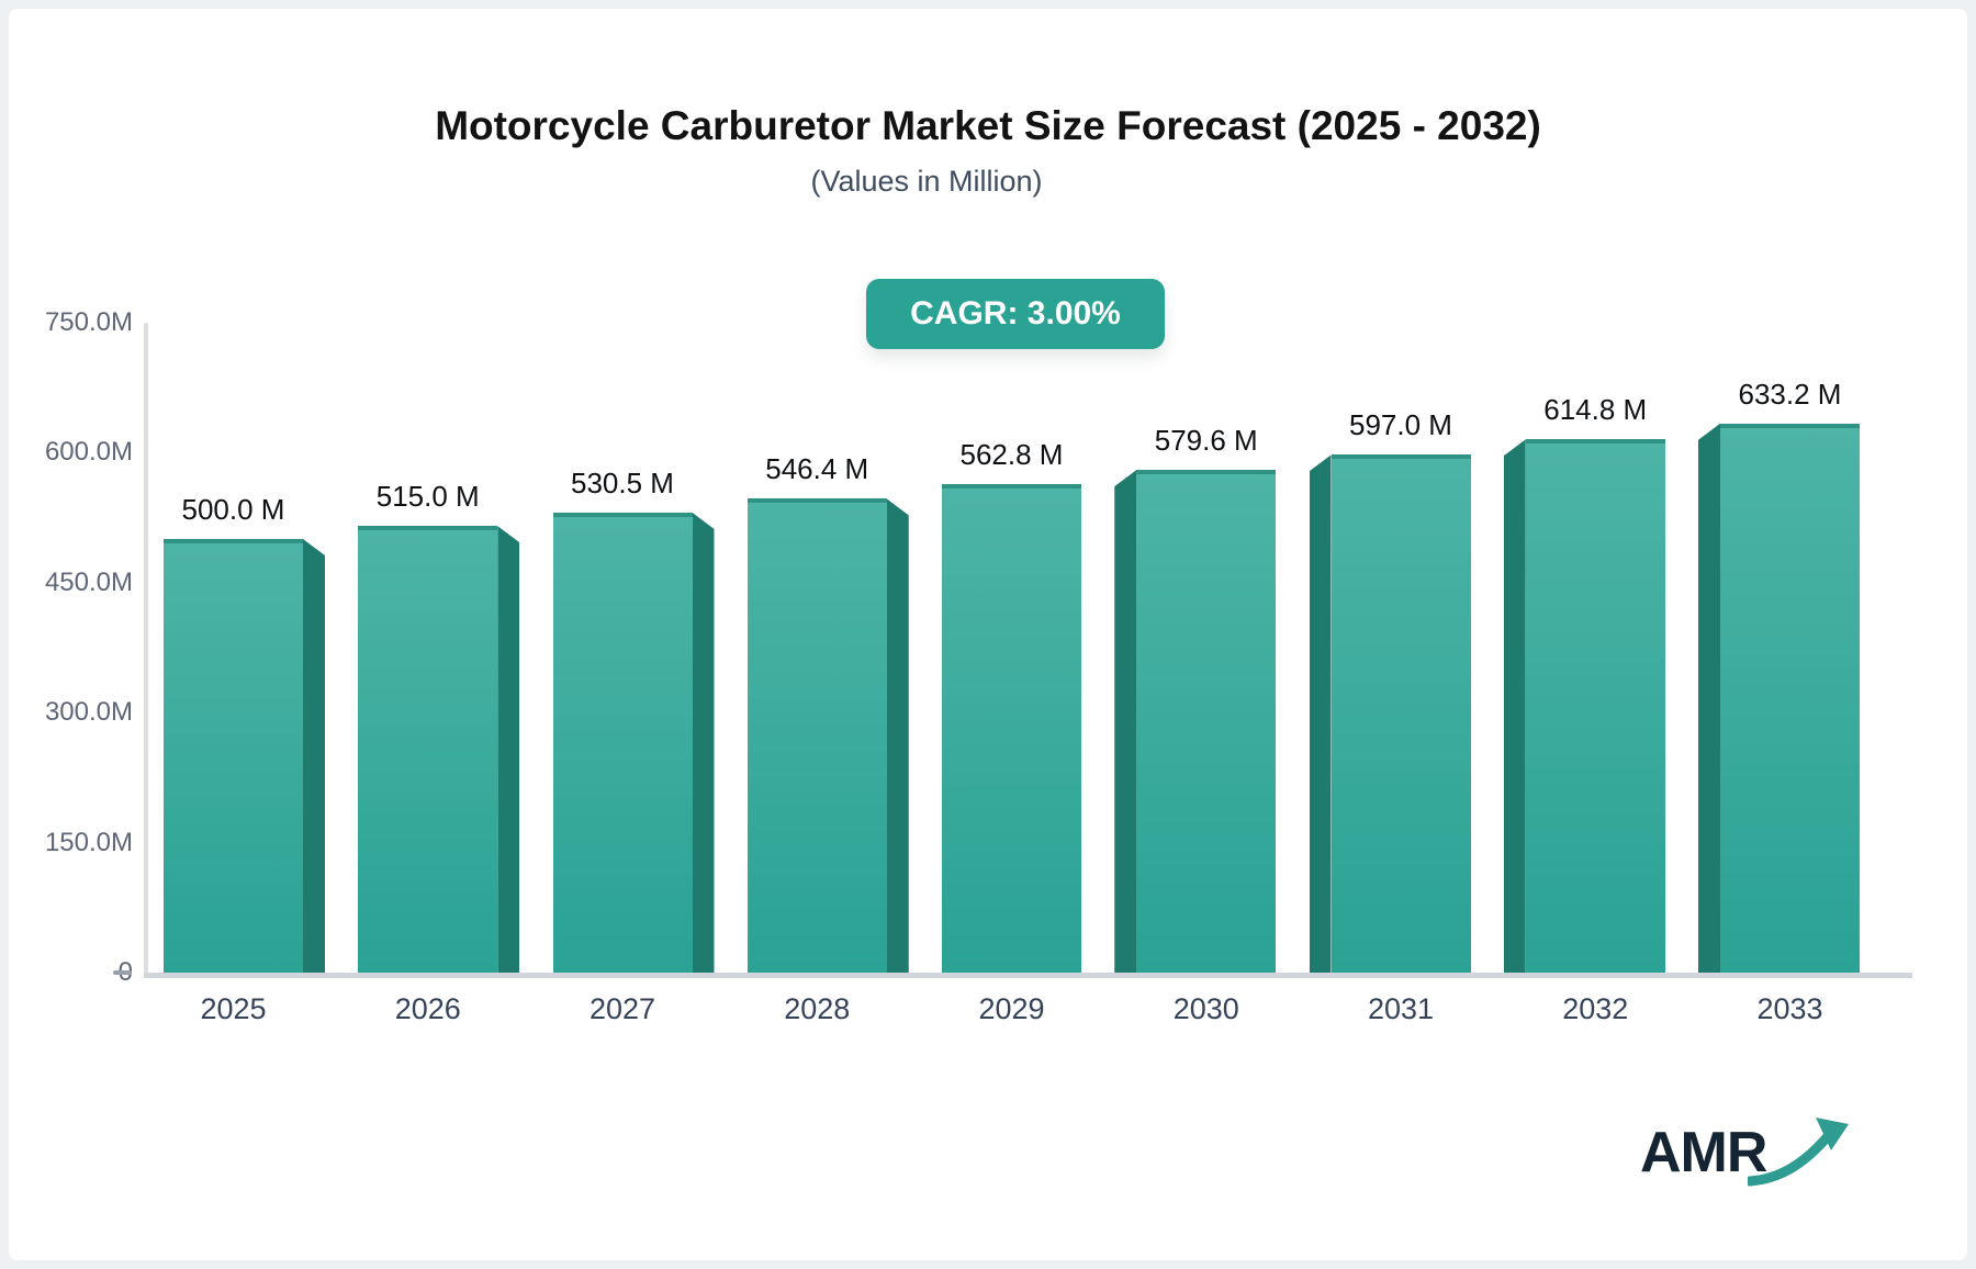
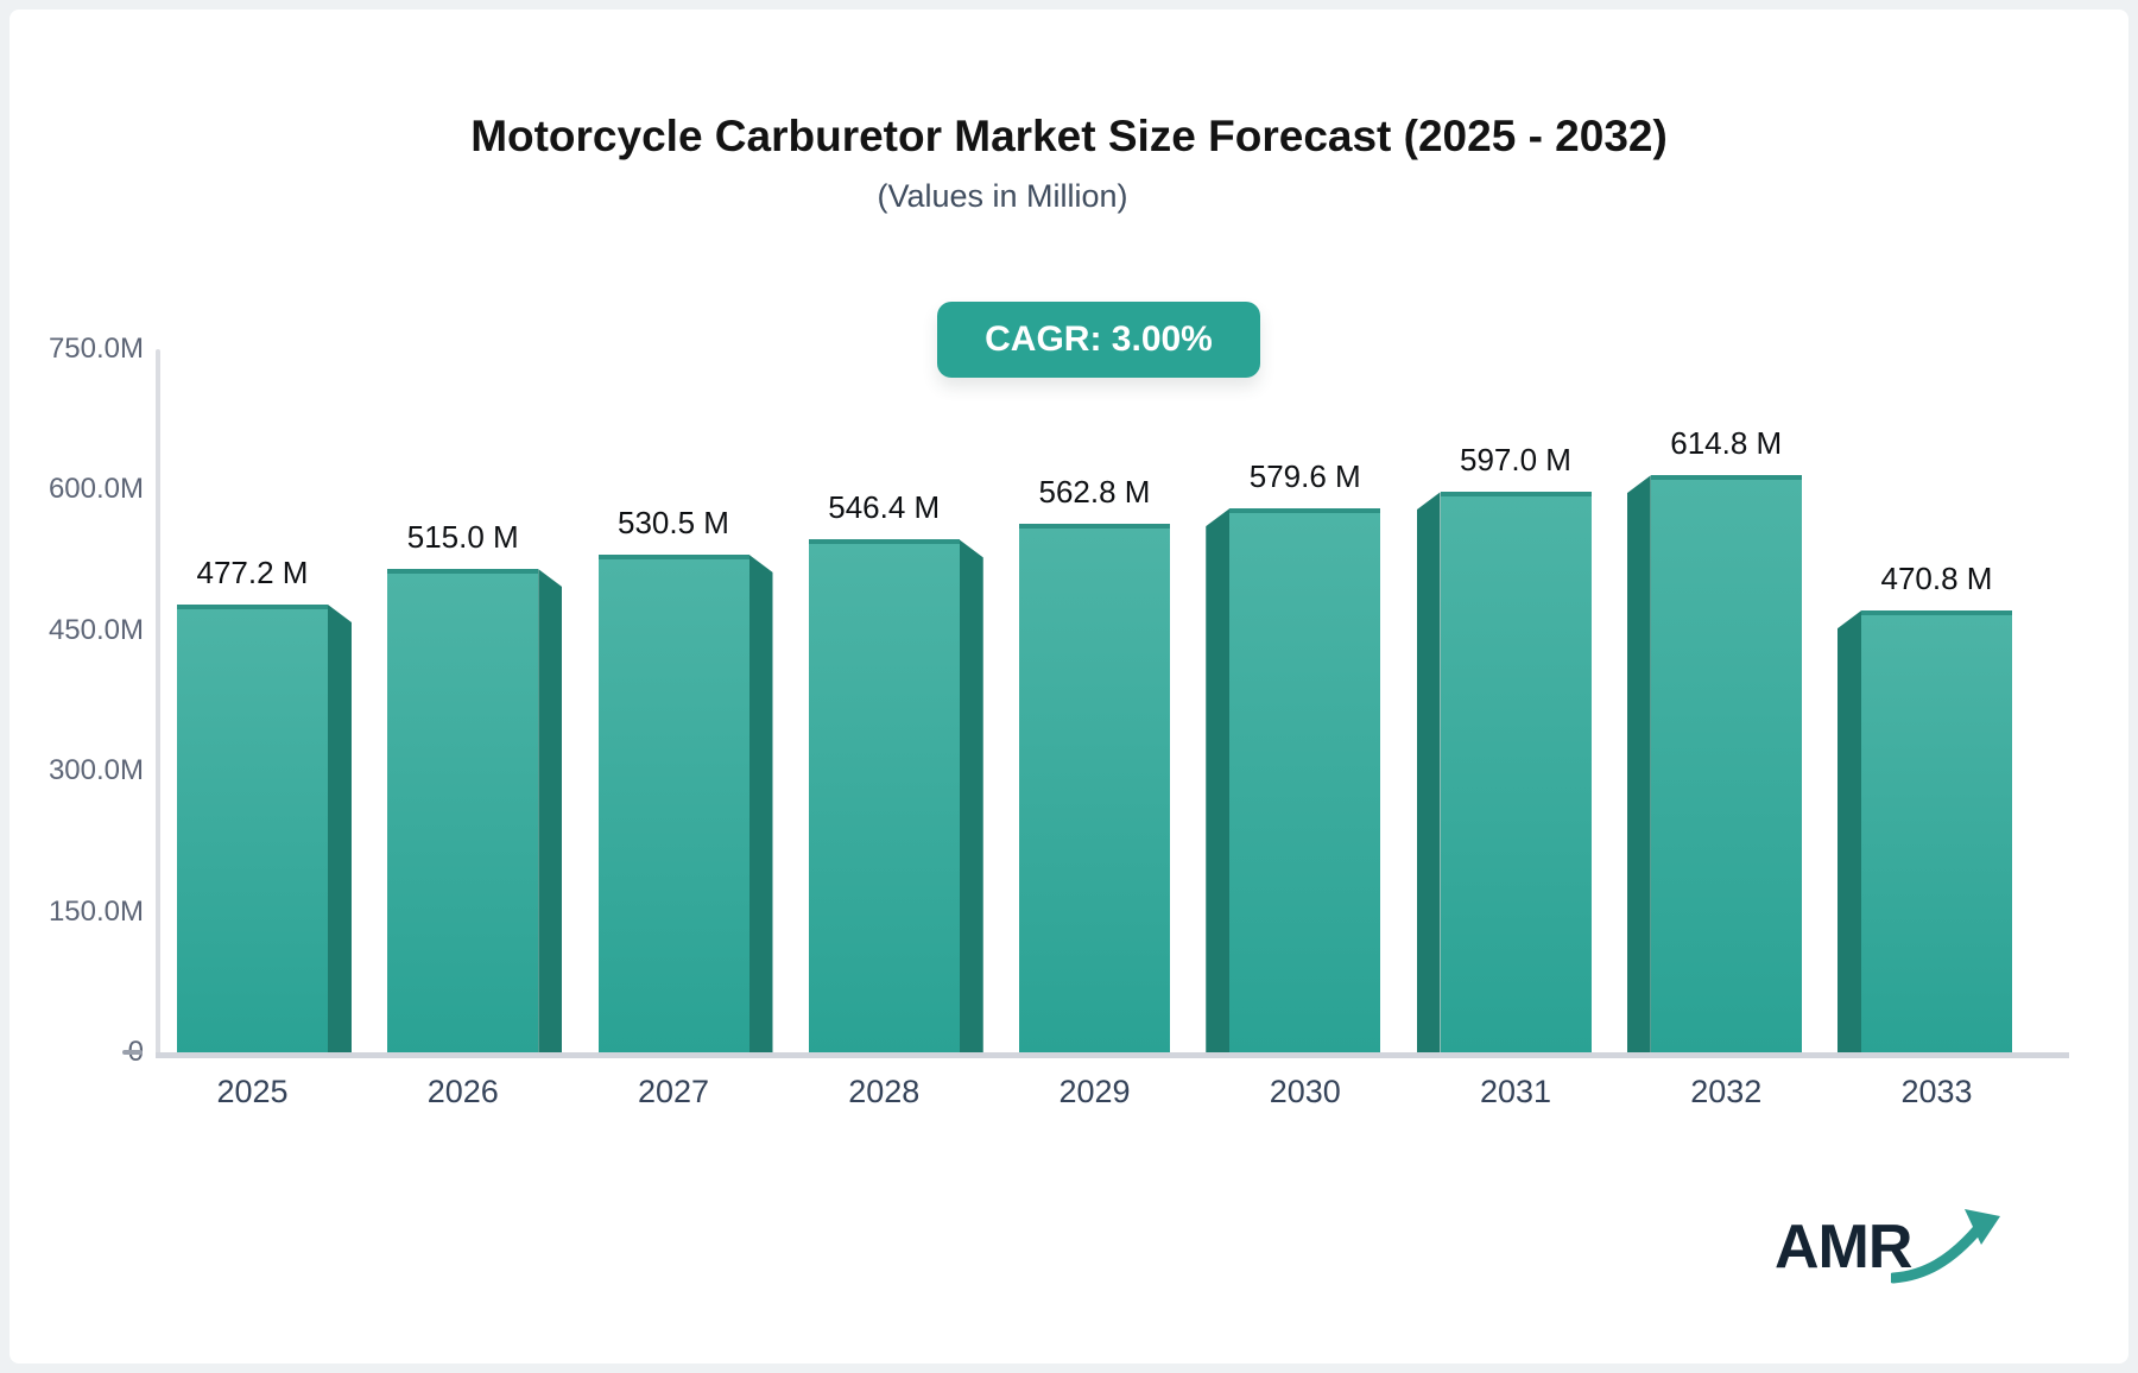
2025: 500.0 -> 477.2
2033: 633.2 -> 470.8
